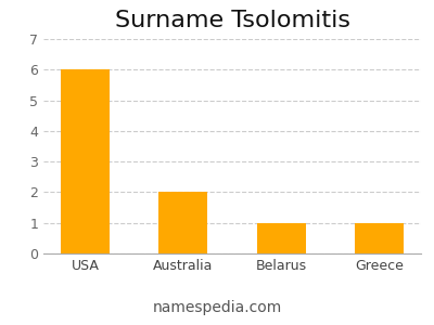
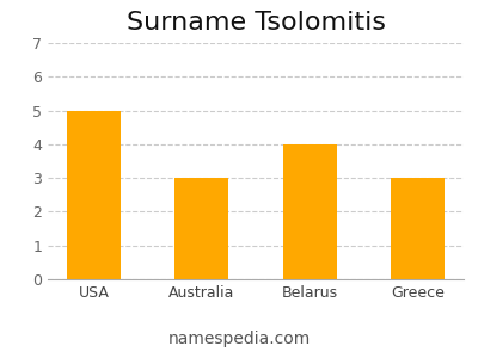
USA: 6 -> 5
Australia: 2 -> 3
Belarus: 1 -> 4
Greece: 1 -> 3
